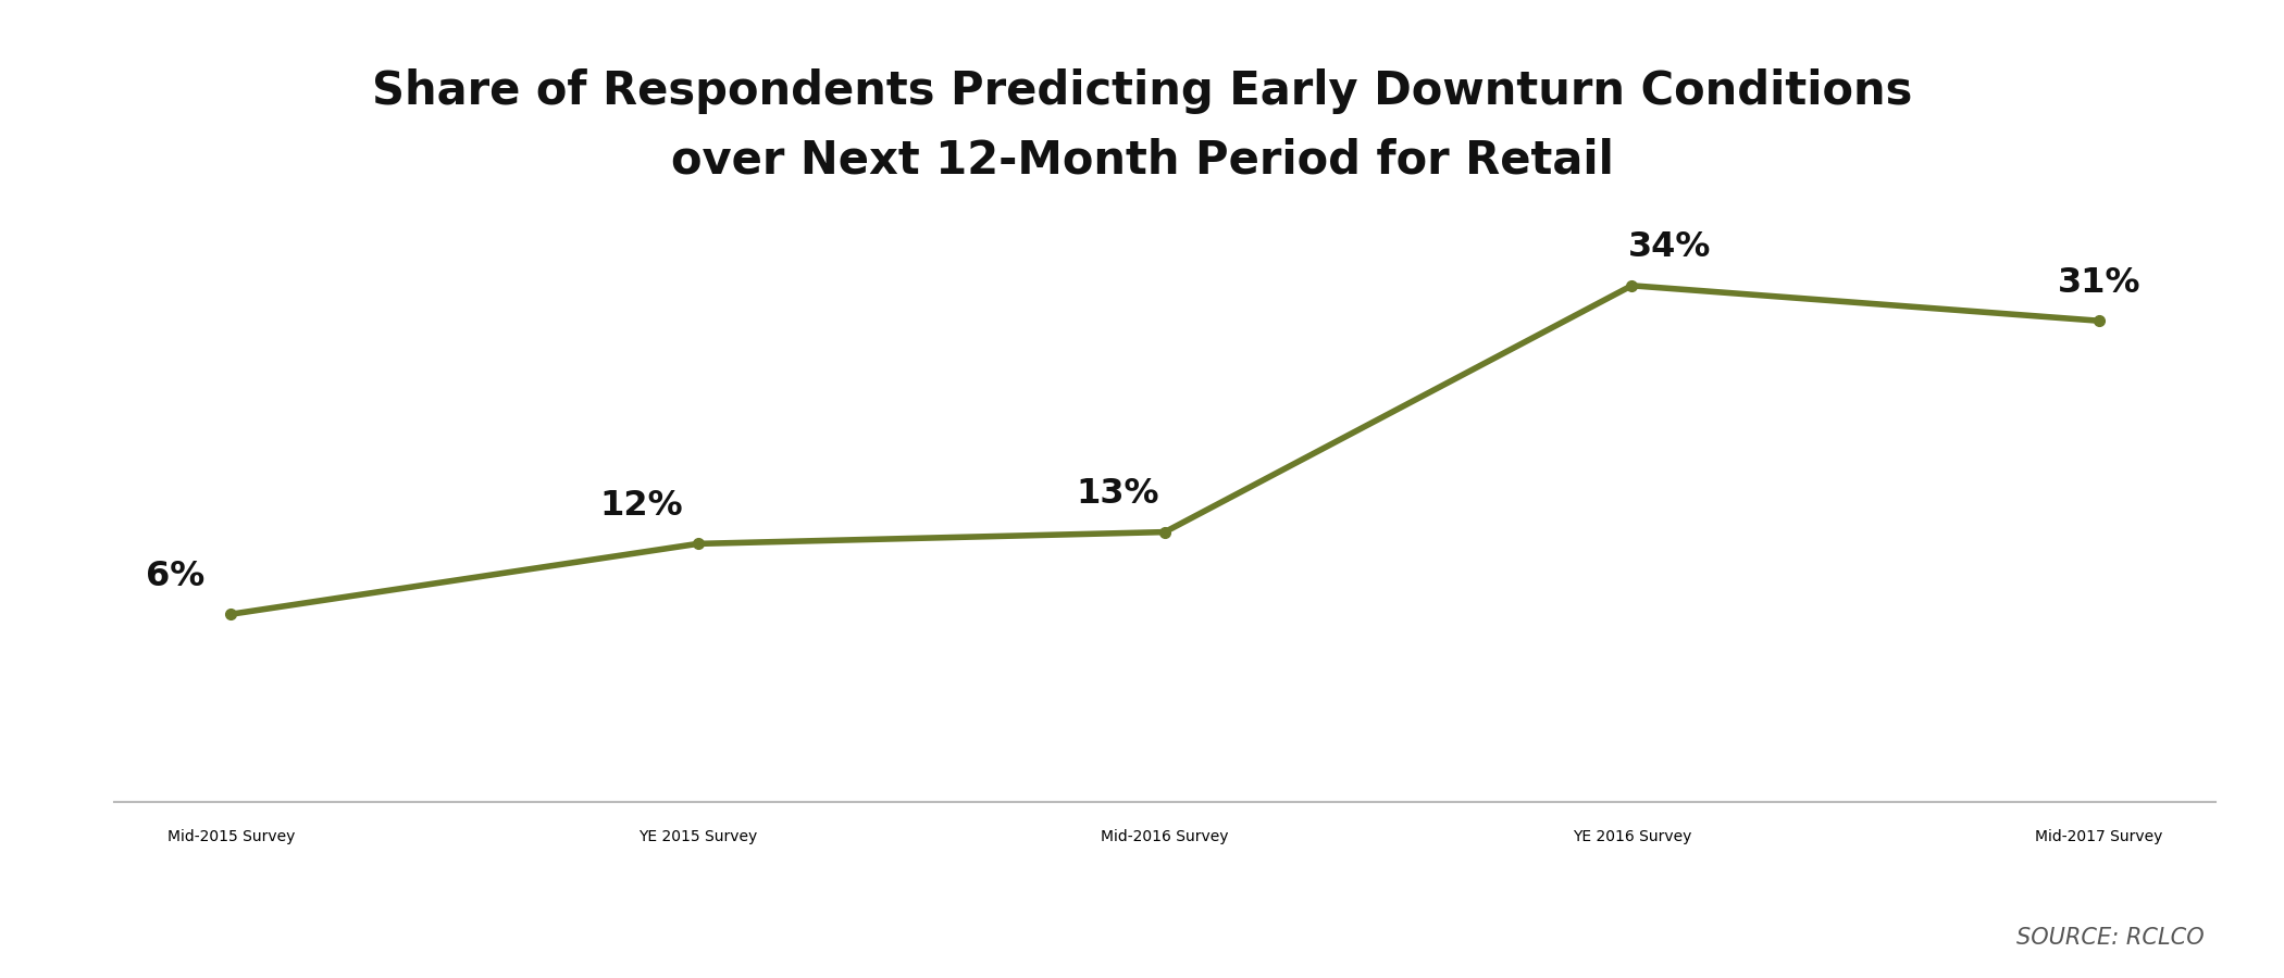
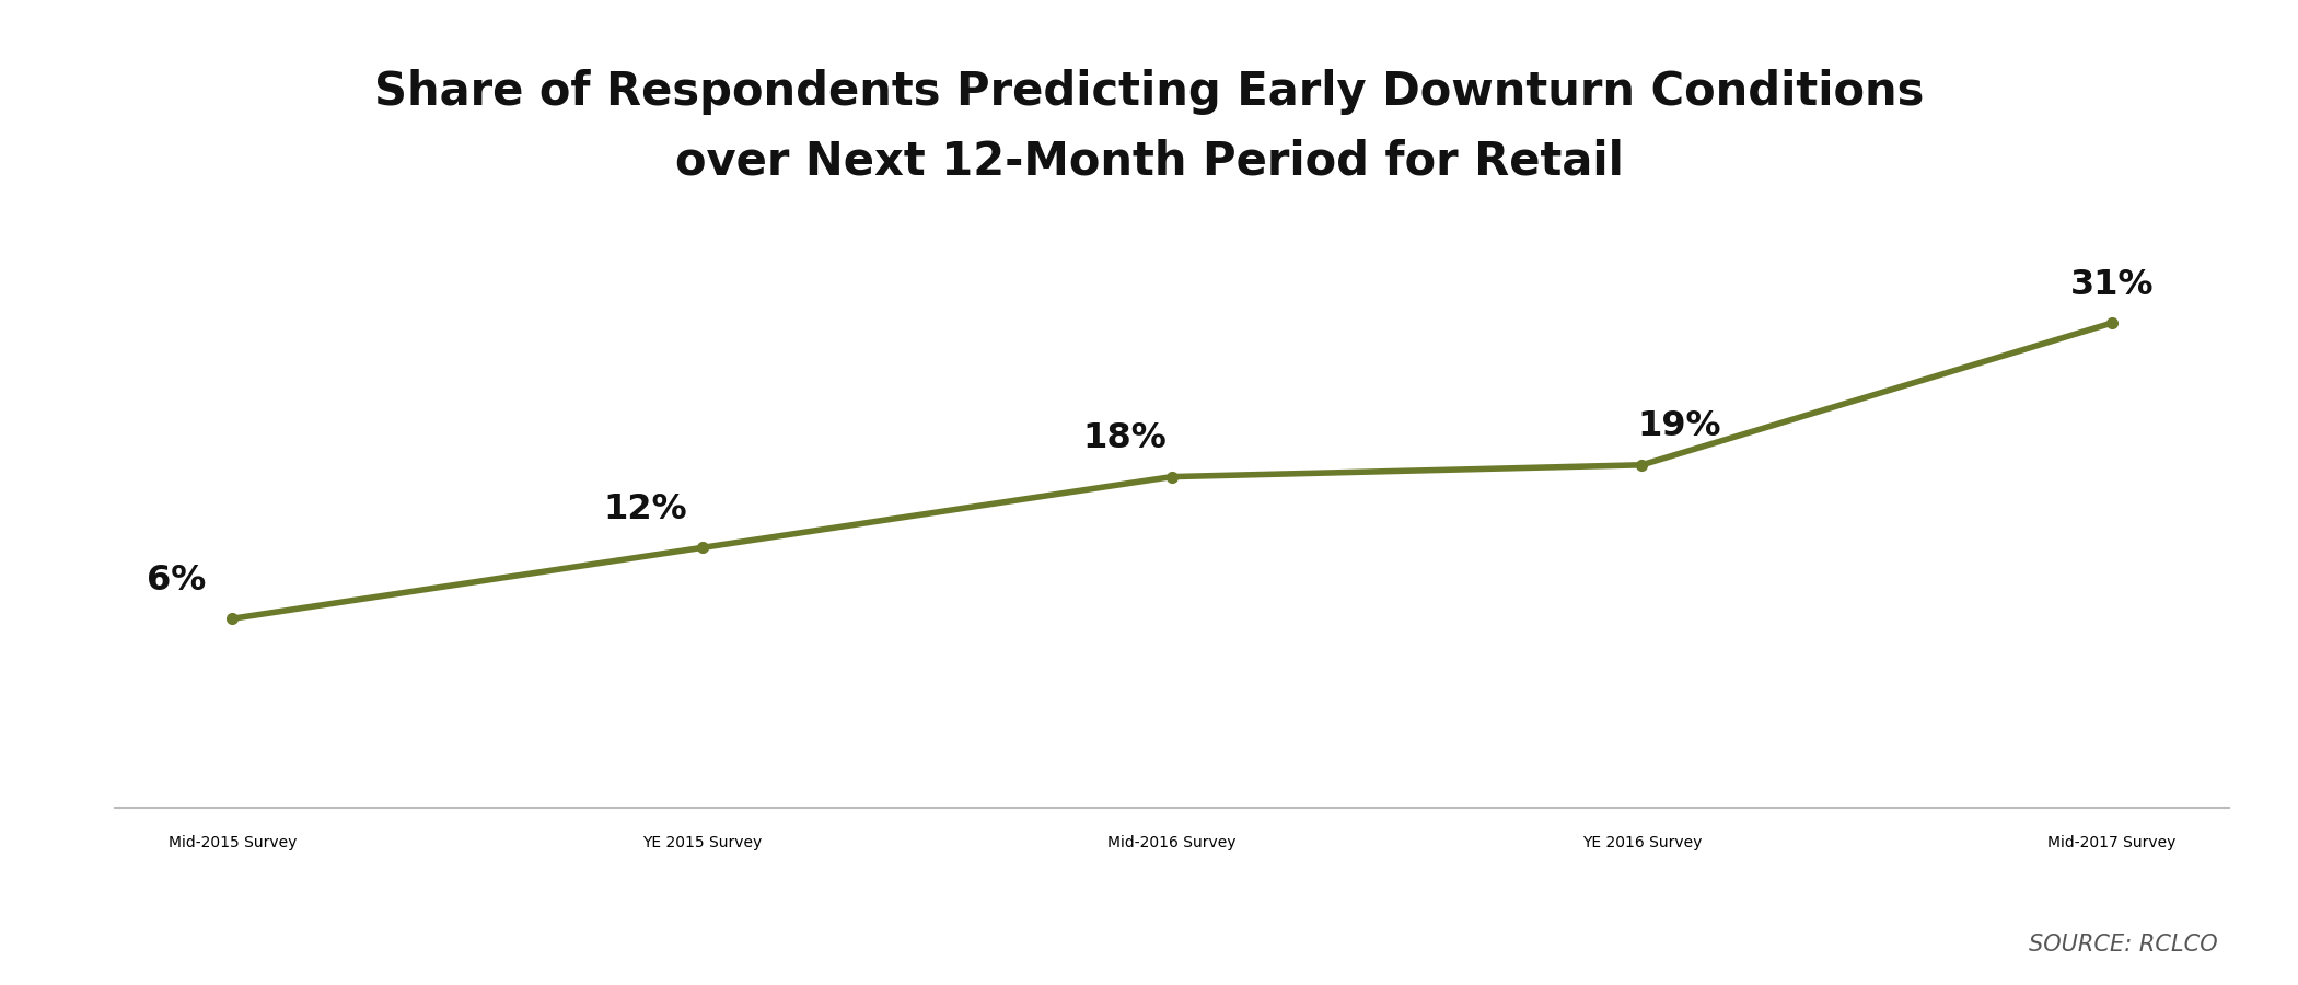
Mid-2016 Survey: 13% -> 18%
YE 2016 Survey: 34% -> 19%
